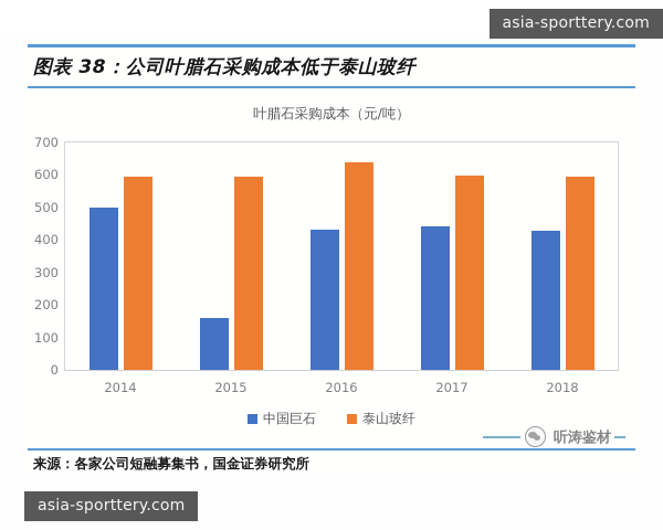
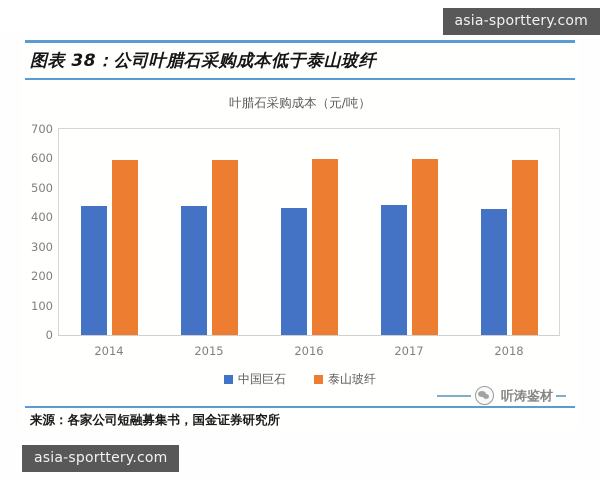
中国巨石/2014: 500 -> 440
中国巨石/2015: 160 -> 440
泰山玻纤/2016: 640 -> 600
